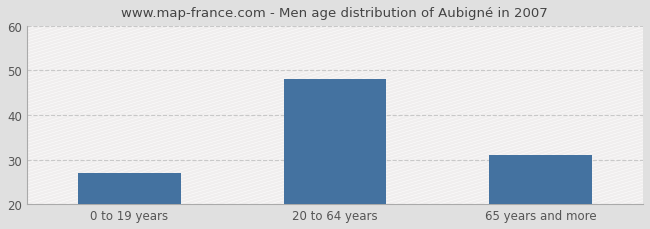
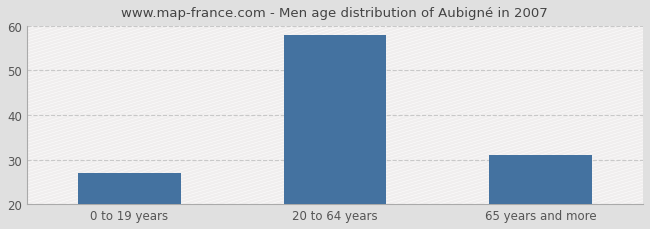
20 to 64 years: 48 -> 58
